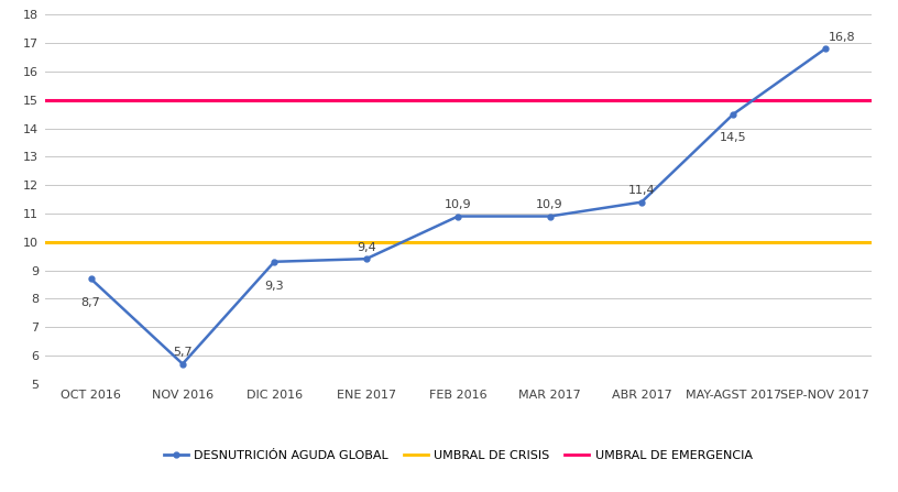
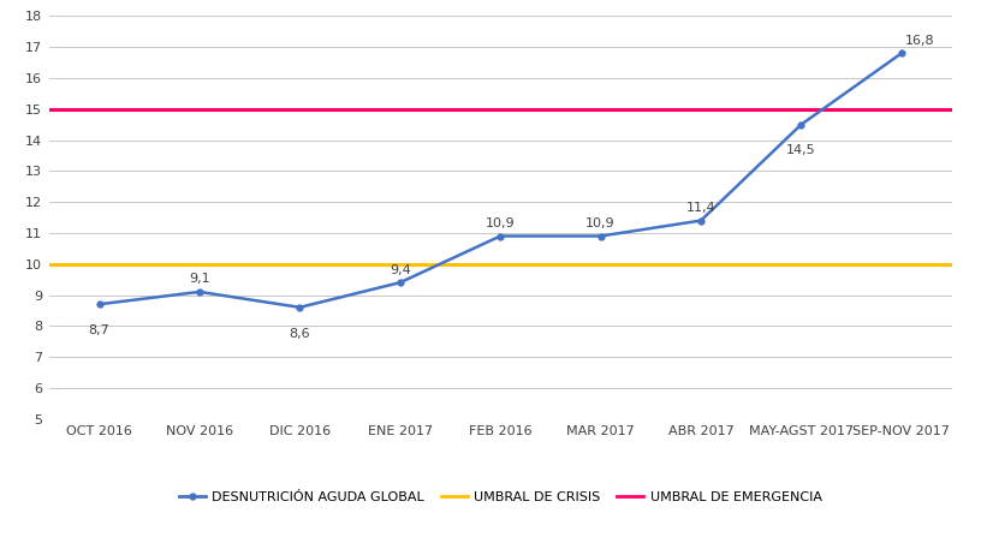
NOV 2016: 5,7 -> 9,1
DIC 2016: 9,3 -> 8,6
